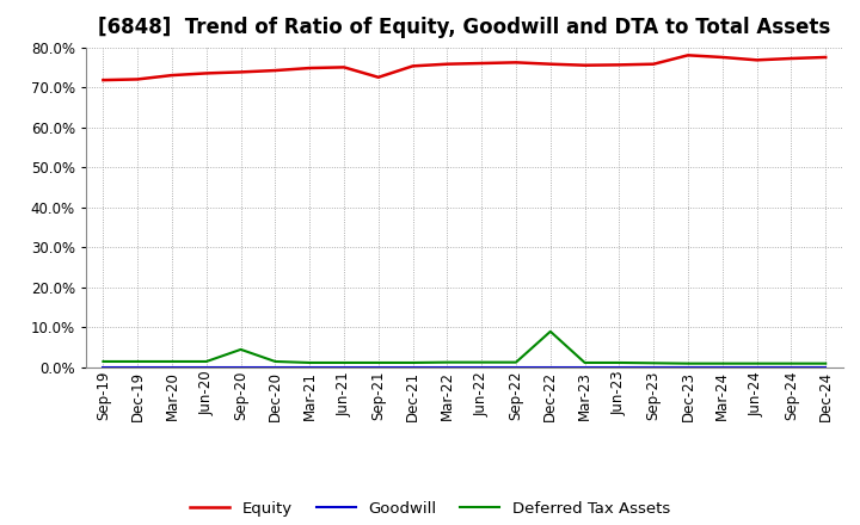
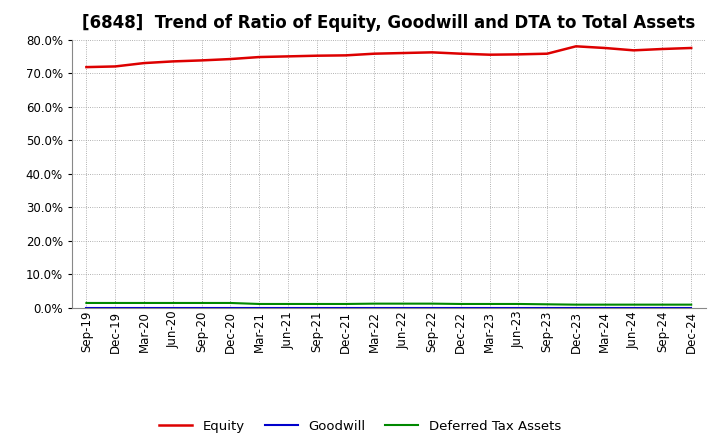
Deferred Tax Assets/Sep-20: 4.5% -> 1.5%
Equity/Sep-21: 72.5% -> 75.2%
Deferred Tax Assets/Dec-22: 9.0% -> 1.2%
